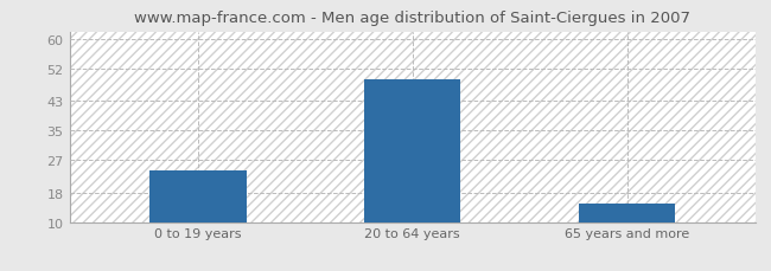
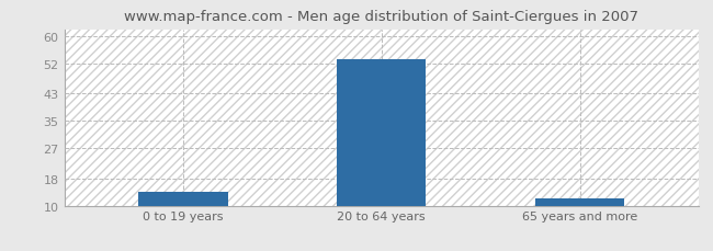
0 to 19 years: 24 -> 14
20 to 64 years: 49 -> 53
65 years and more: 15 -> 12
